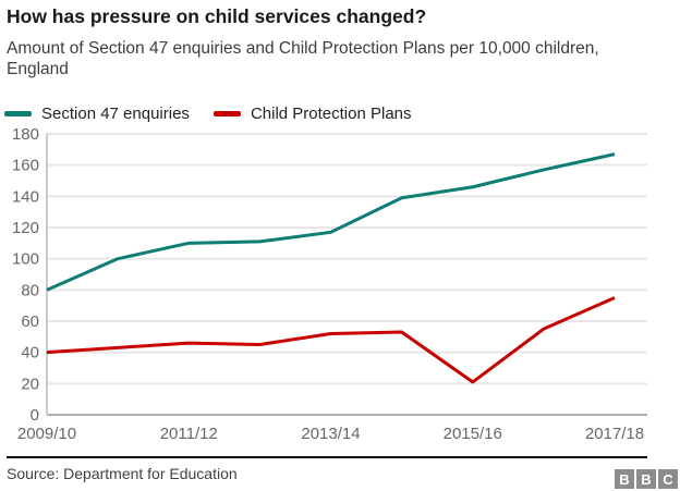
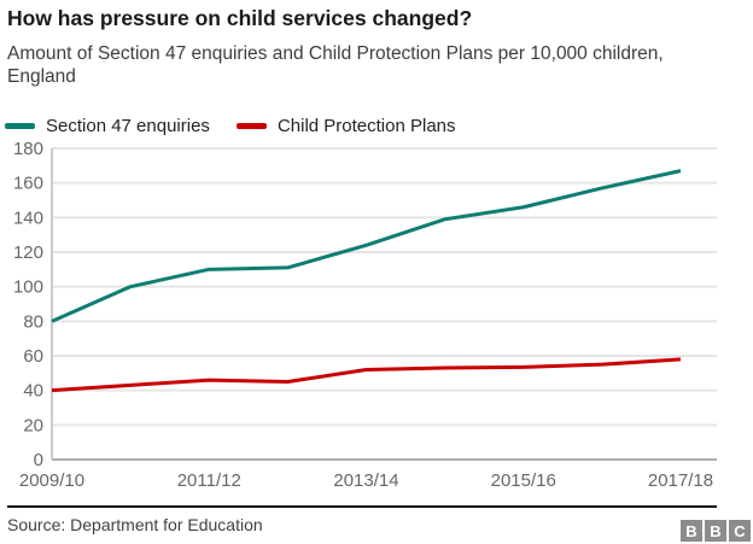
Section 47 enquiries/2013/14: 117 -> 124
Child Protection Plans/2015/16: 21 -> 54
Child Protection Plans/2017/18: 75 -> 58
